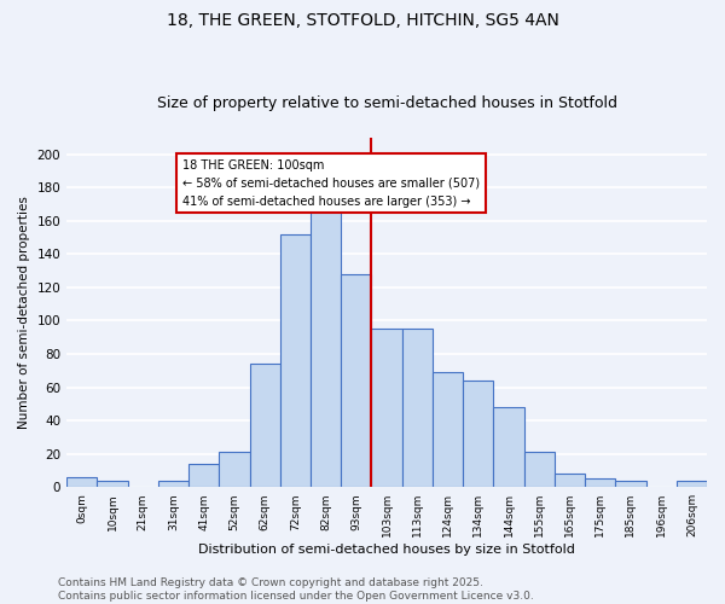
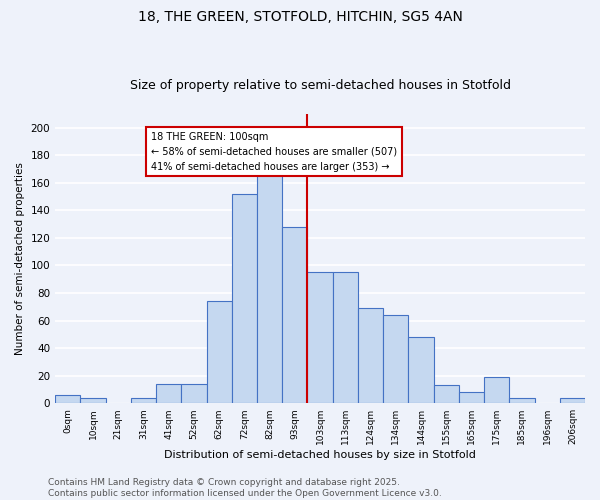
52sqm: 21 -> 14
155sqm: 21 -> 13
175sqm: 5 -> 19
